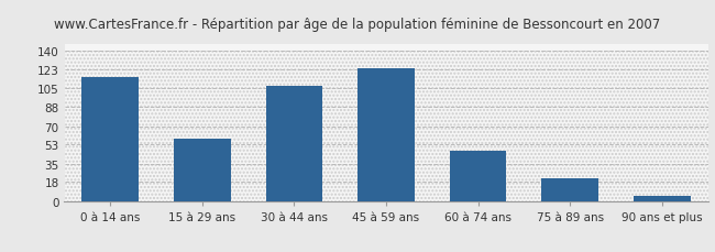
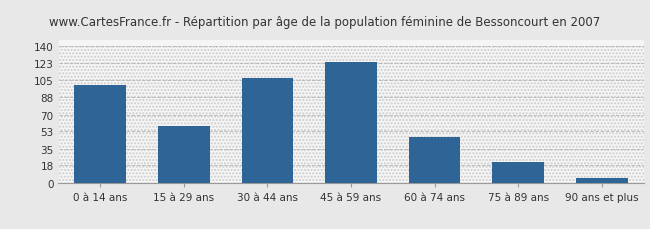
0 à 14 ans: 116 -> 100
